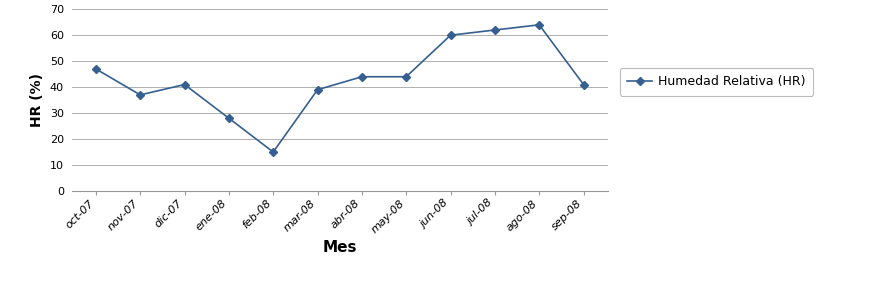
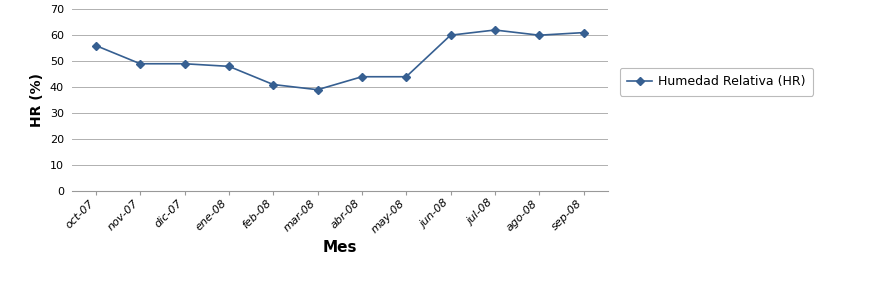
oct-07: 47 -> 56
nov-07: 37 -> 49
dic-07: 41 -> 49
ene-08: 28 -> 48
feb-08: 15 -> 41
ago-08: 64 -> 60
sep-08: 41 -> 61
